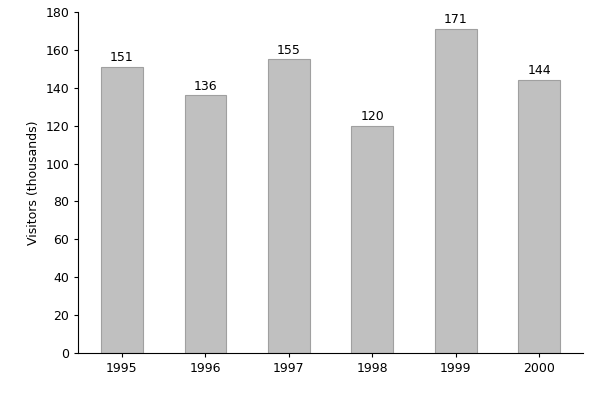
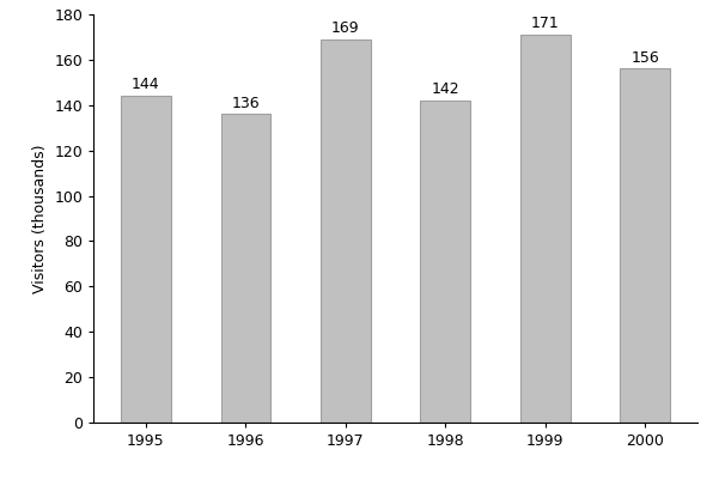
1995: 151 -> 144
1997: 155 -> 169
1998: 120 -> 142
2000: 144 -> 156
